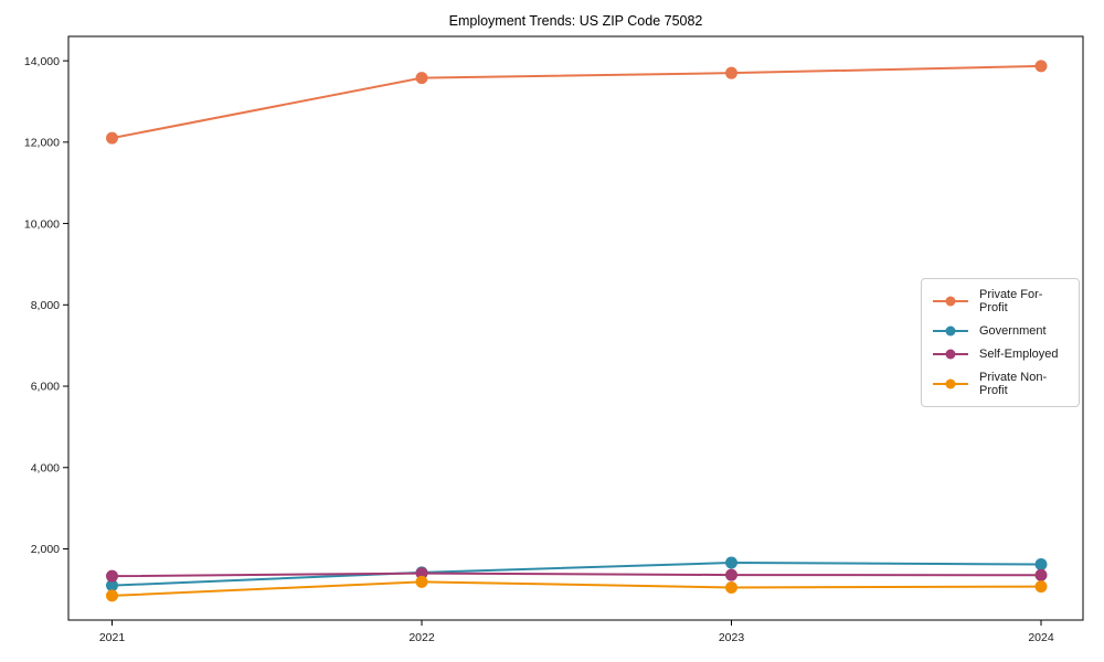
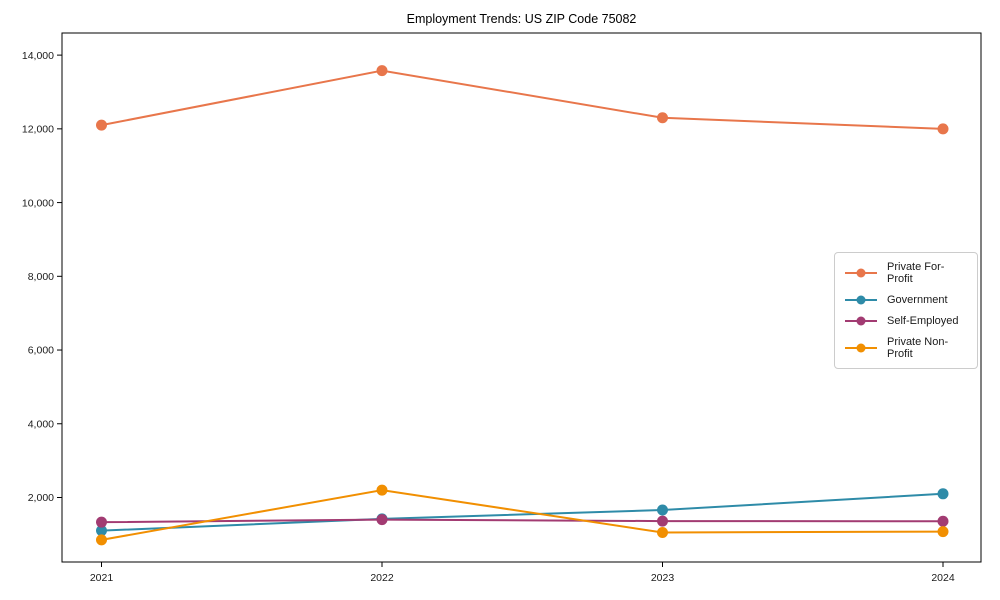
Private Non-Profit/2022: 1200 -> 2200
Private For-Profit/2023: 13700 -> 12300
Private For-Profit/2024: 13900 -> 12000
Government/2024: 1600 -> 2100
